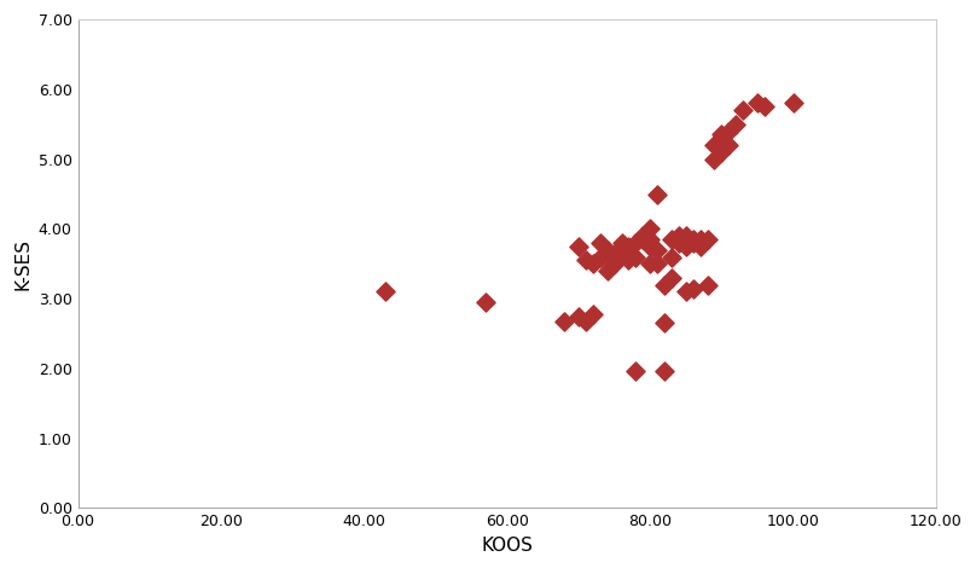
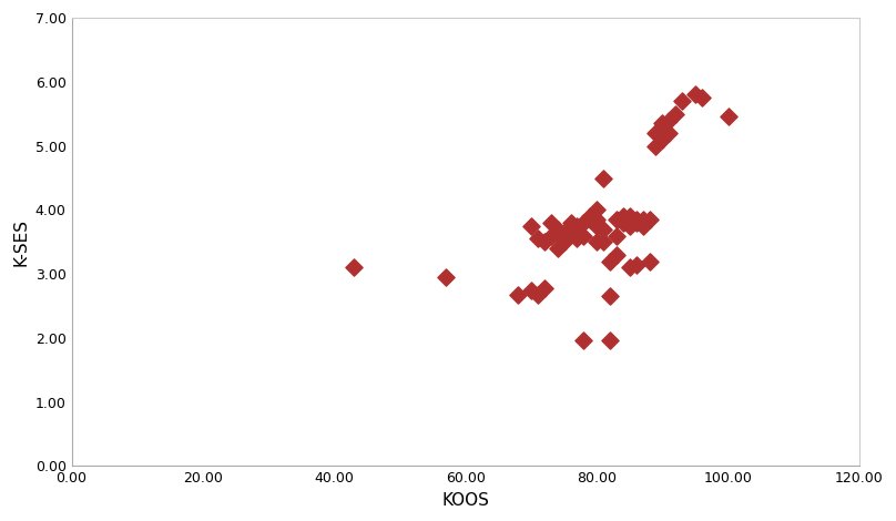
100.00: 5.80 -> 5.46
